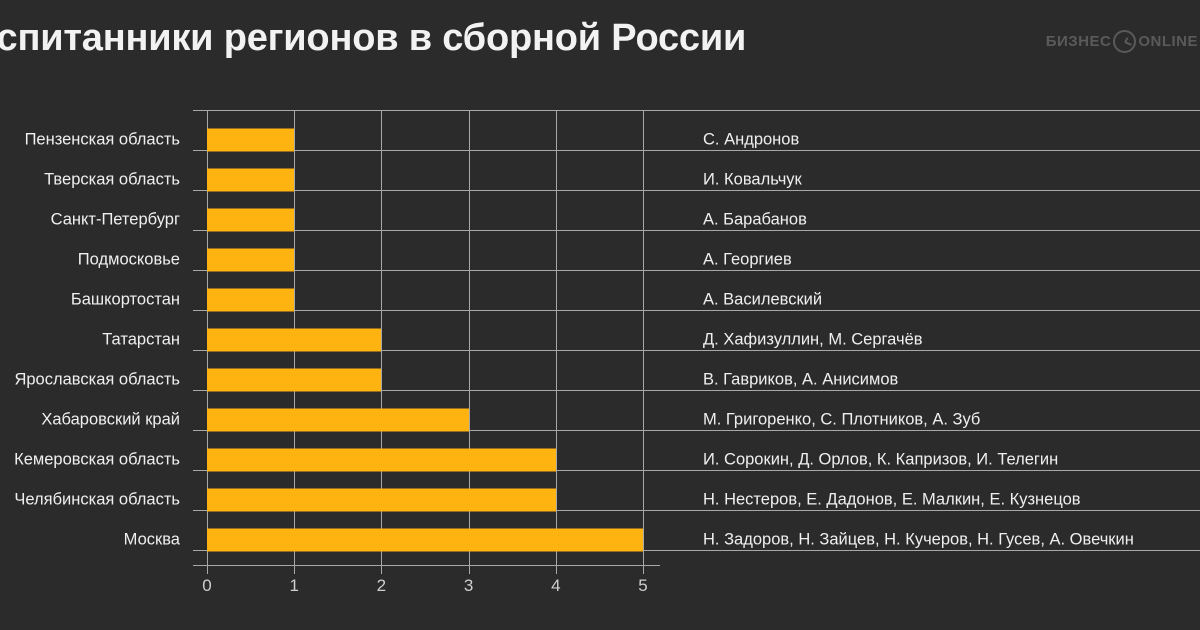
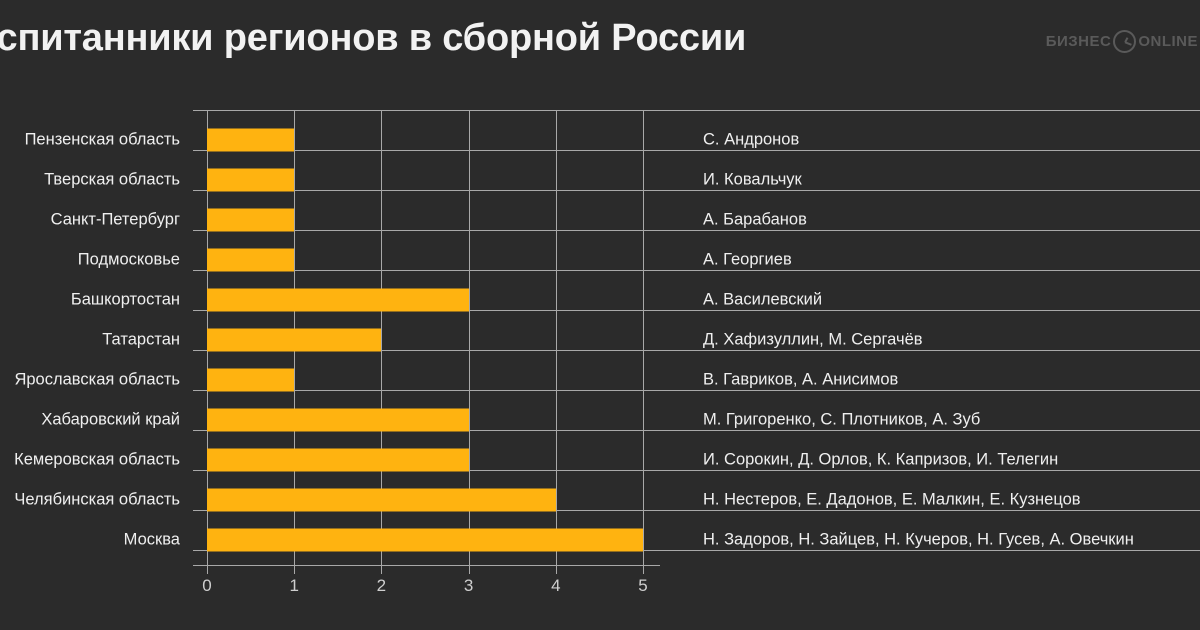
Башкортостан: 1 -> 3
Ярославская область: 2 -> 1
Кемеровская область: 4 -> 3
